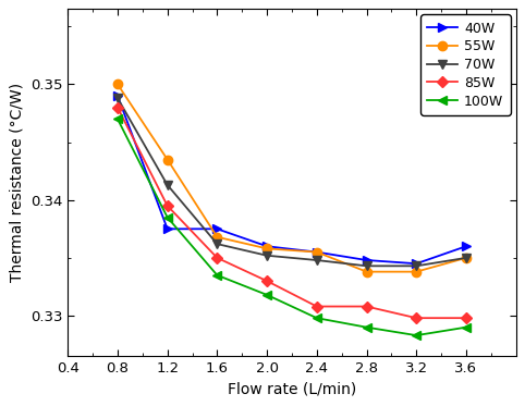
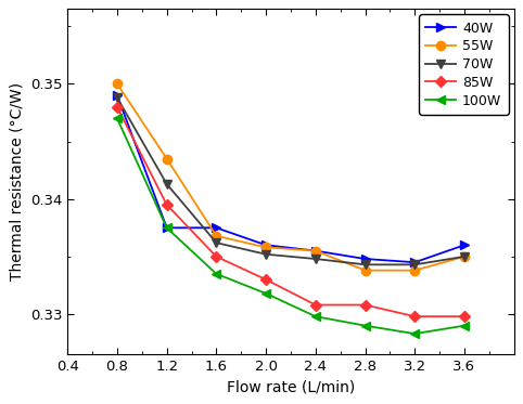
100W/1.2: 0.3385 -> 0.3375
